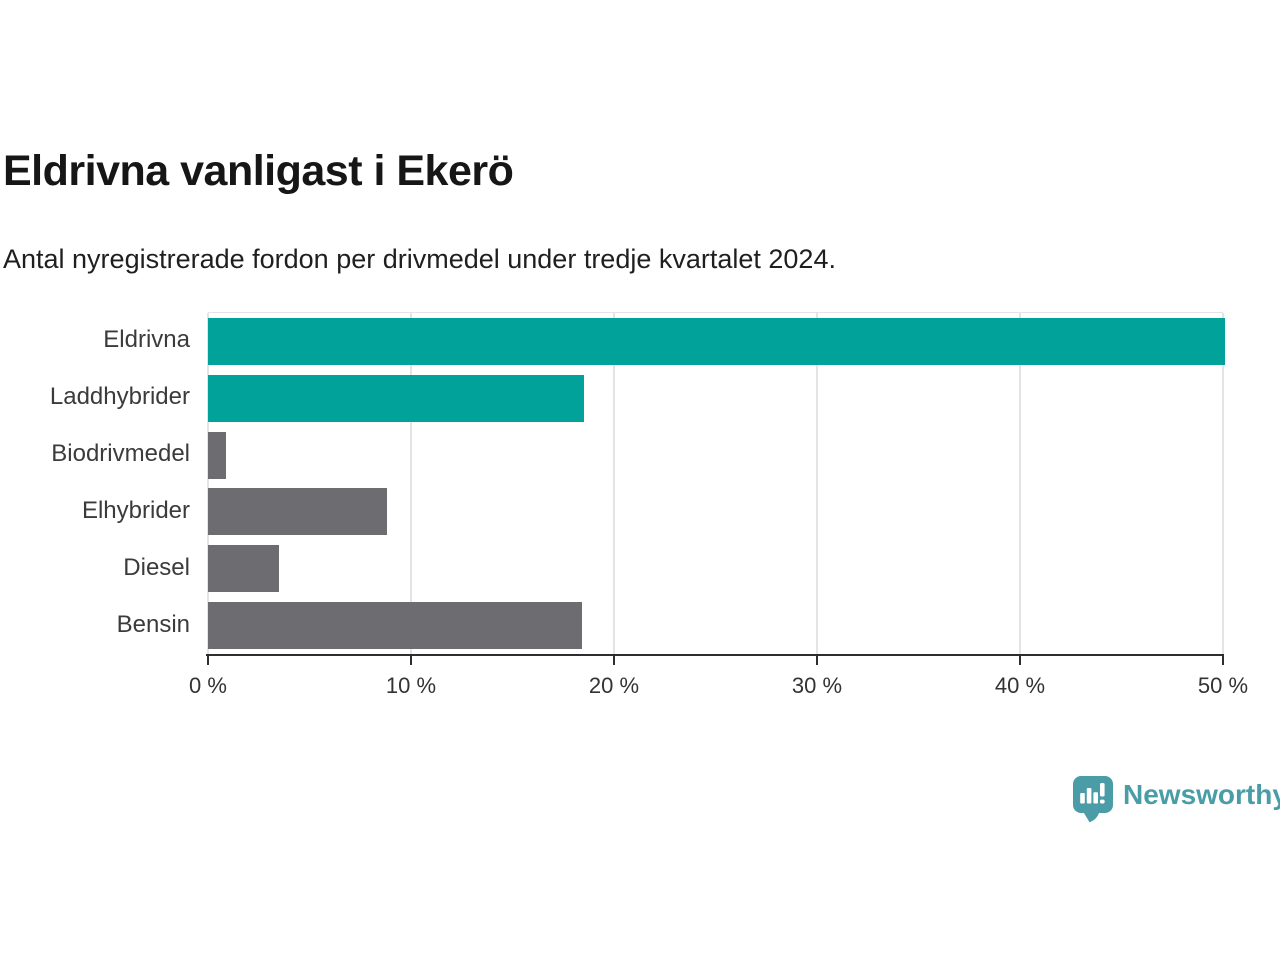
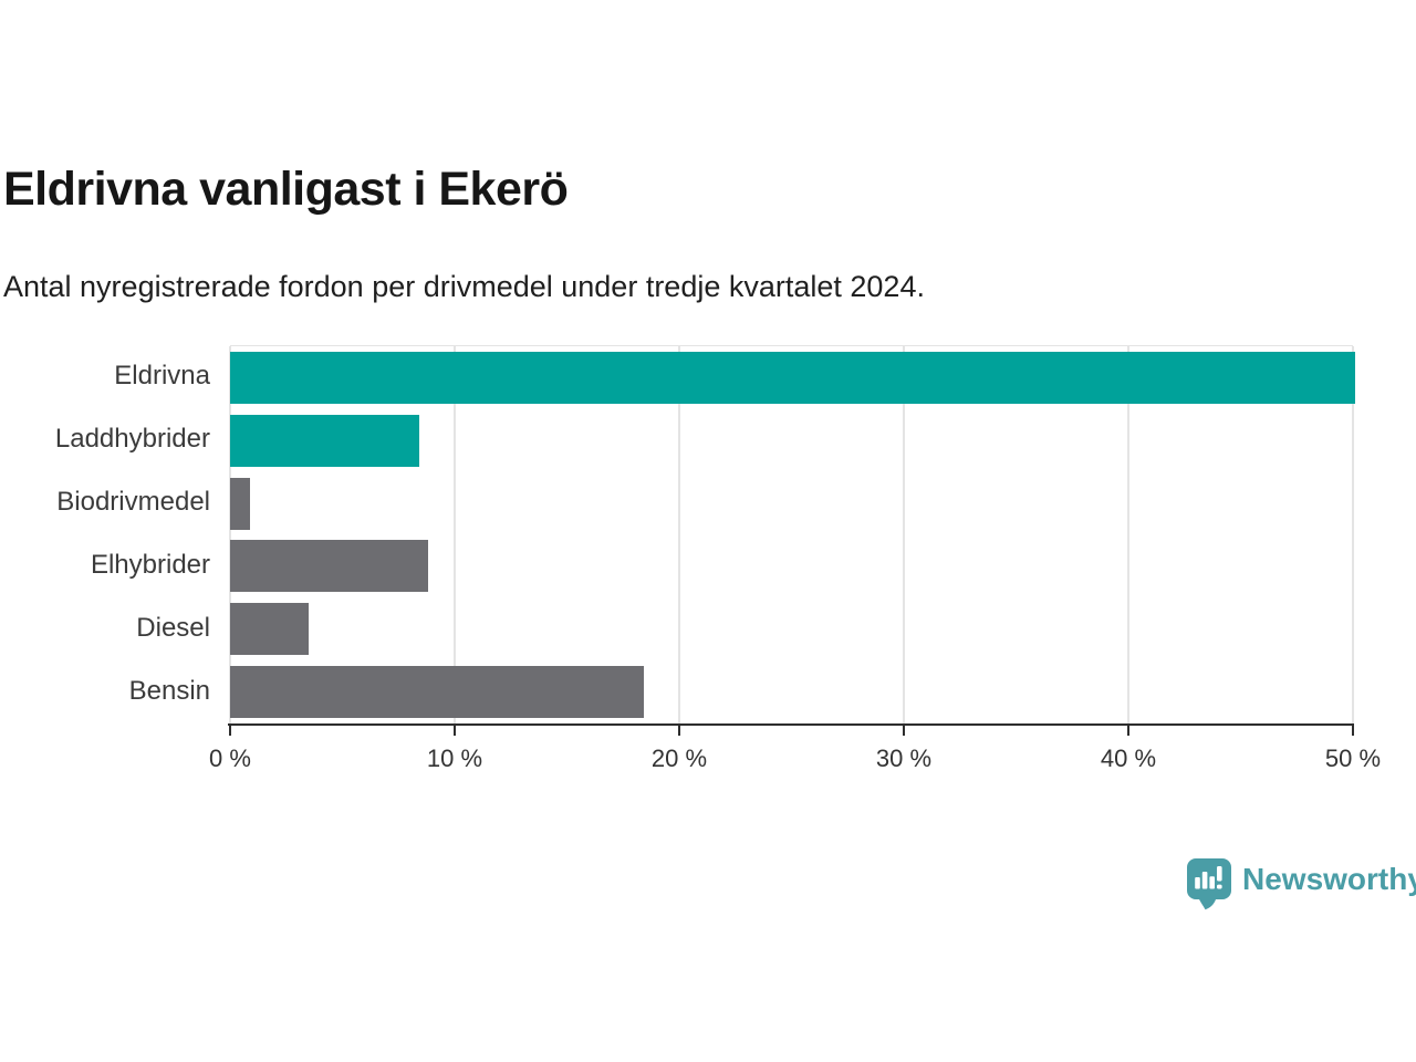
Laddhybrider: 18.5% -> 8.4%
